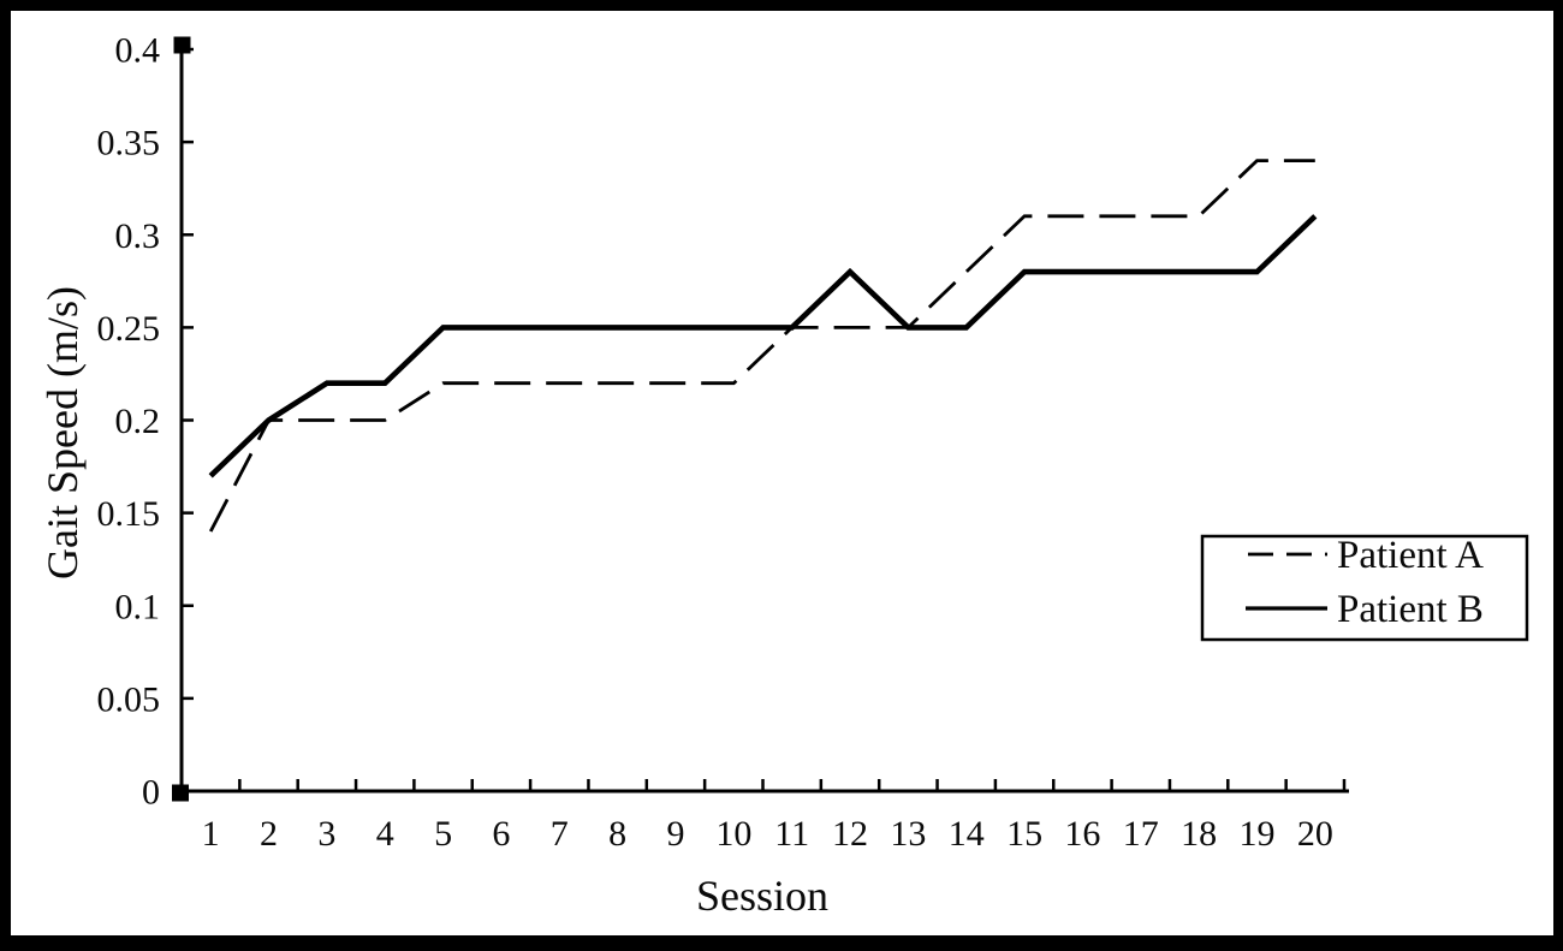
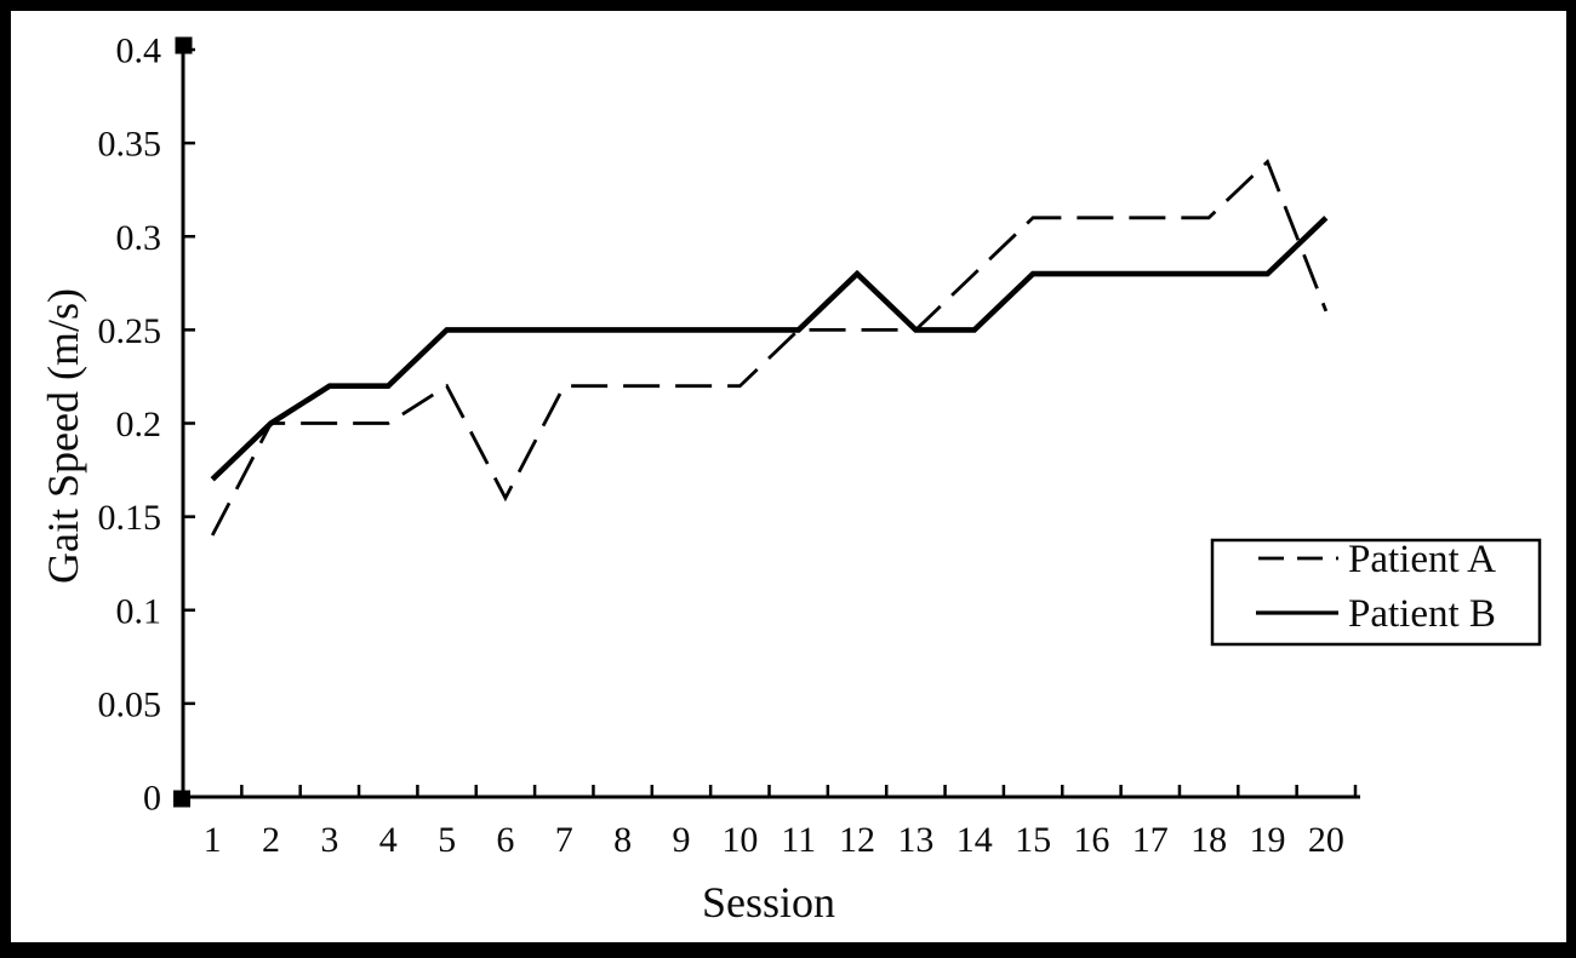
Patient A/6: 0.22 -> 0.16
Patient A/20: 0.34 -> 0.26
